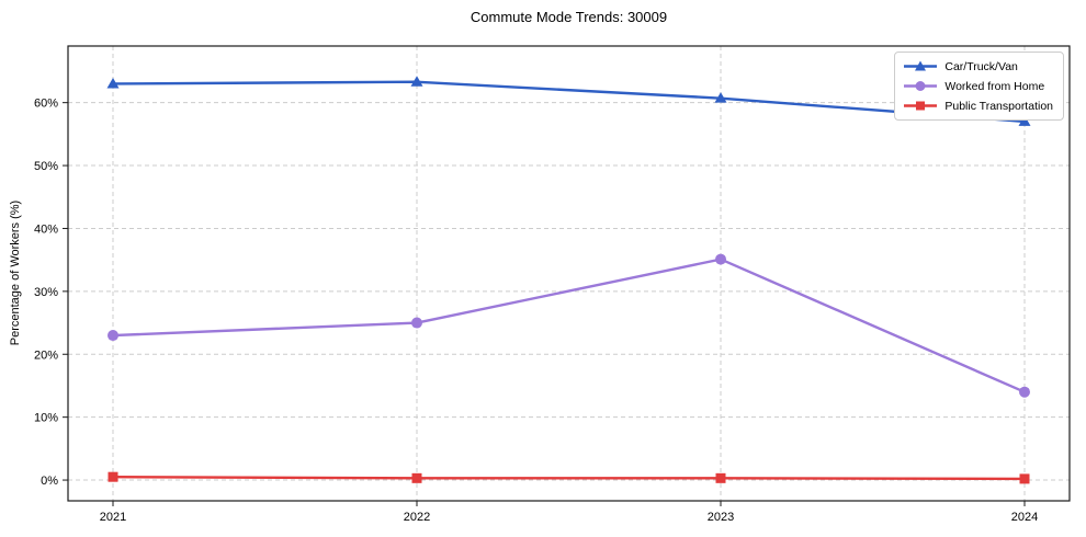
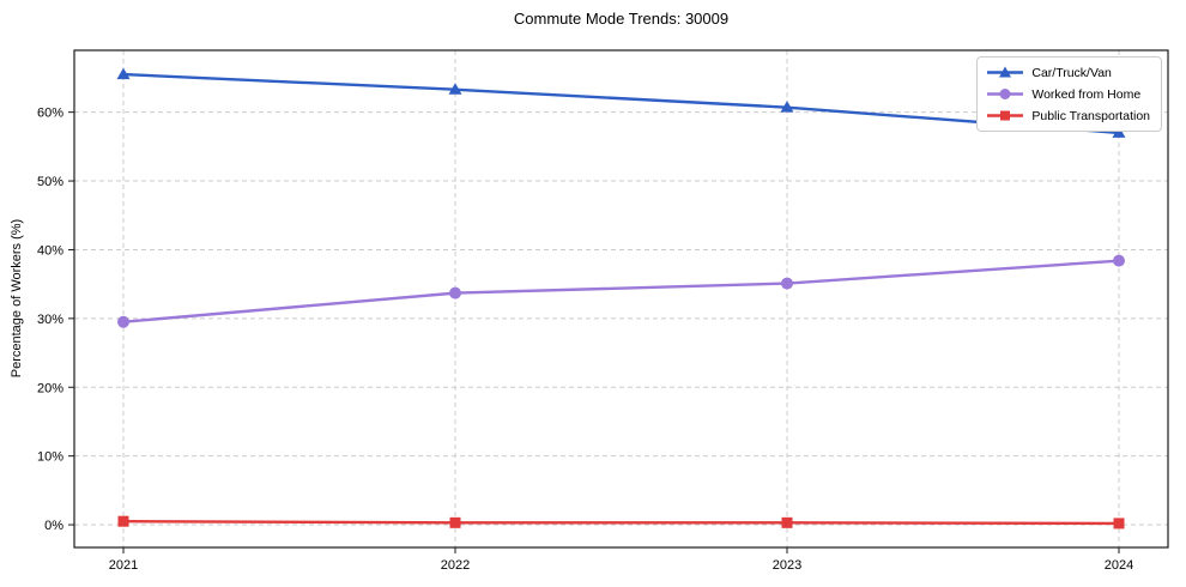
Car/Truck/Van/2021: 63% -> 66%
Worked from Home/2021: 23% -> 30%
Worked from Home/2022: 25% -> 34%
Worked from Home/2024: 14% -> 38%
